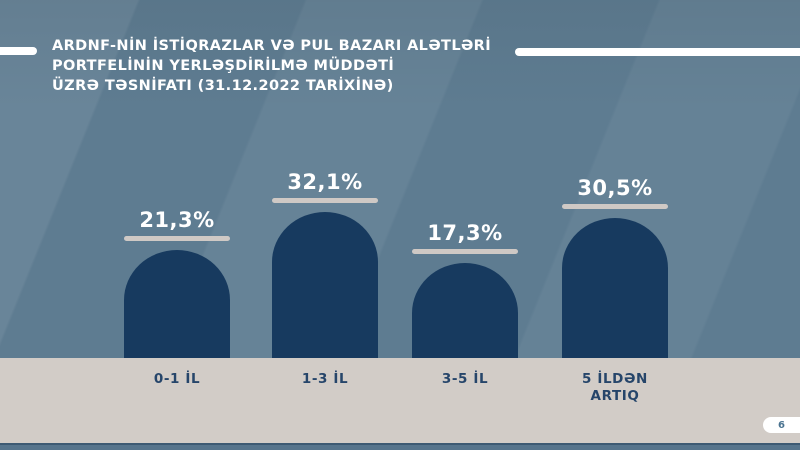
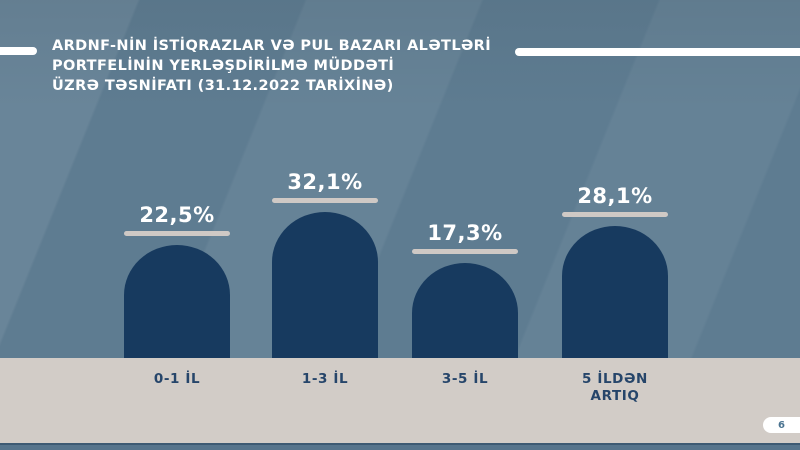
0-1 İL: 21,3% -> 22,5%
5 İLDƏN ARTIQ: 30,5% -> 28,1%
